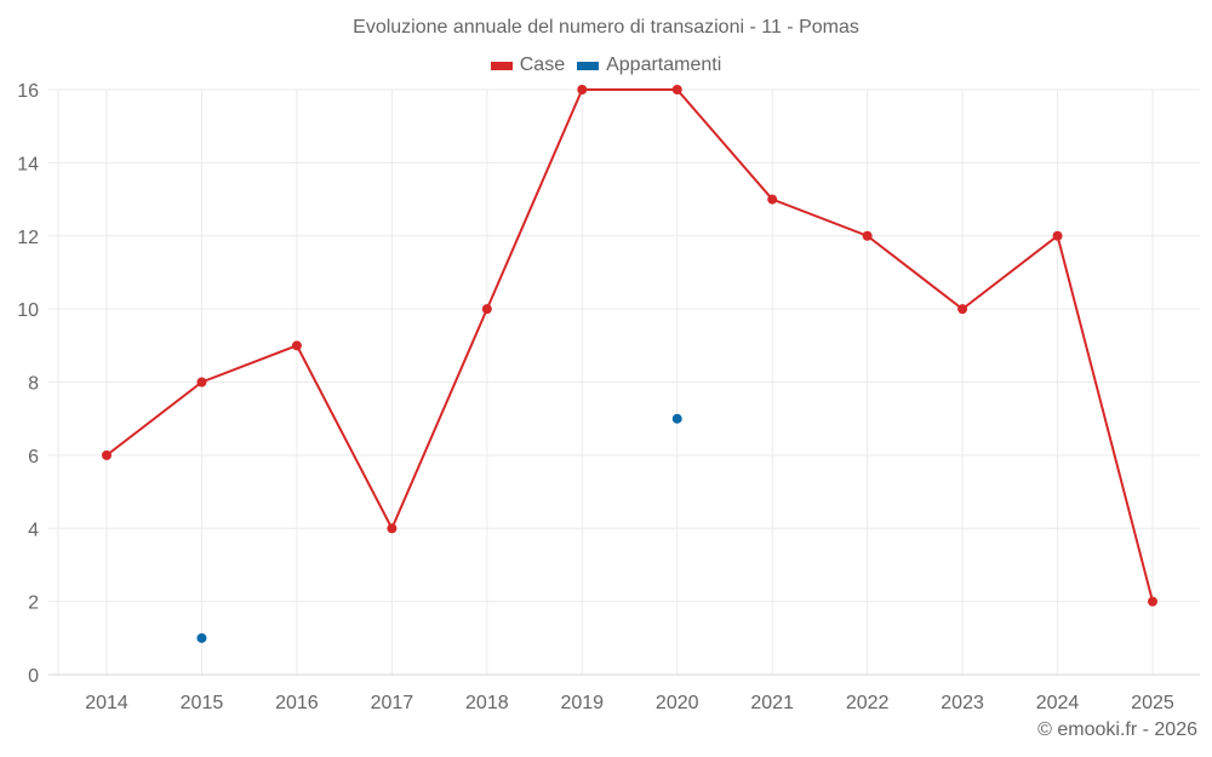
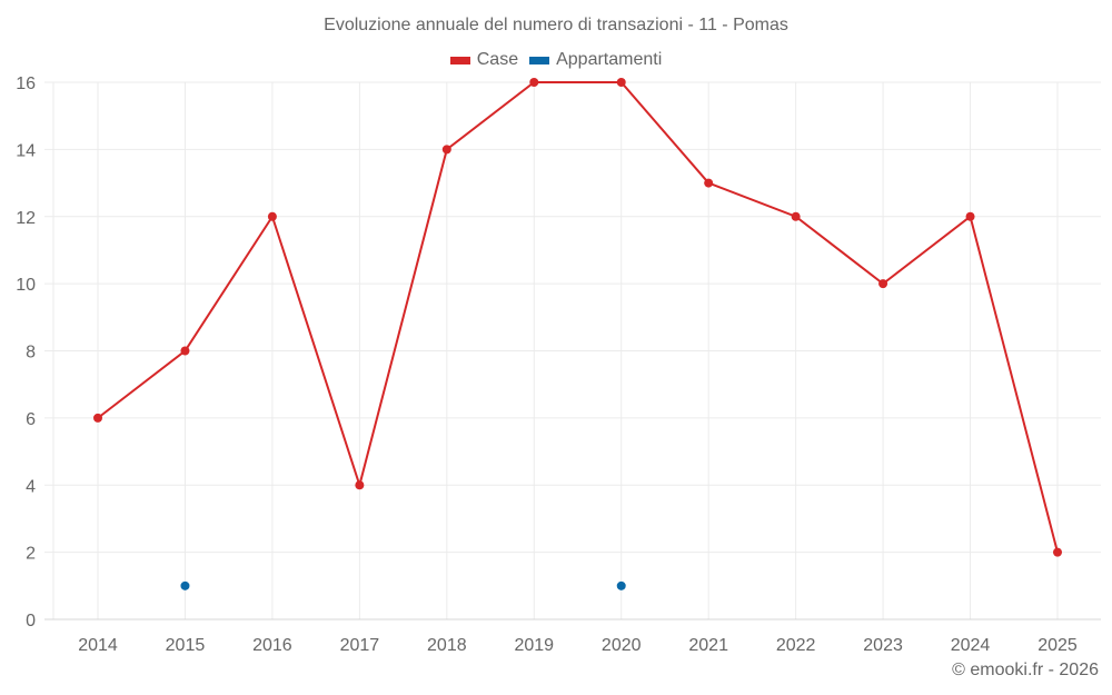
Case/2016: 9 -> 12
Case/2018: 10 -> 14
Appartamenti/2020: 7 -> 1
